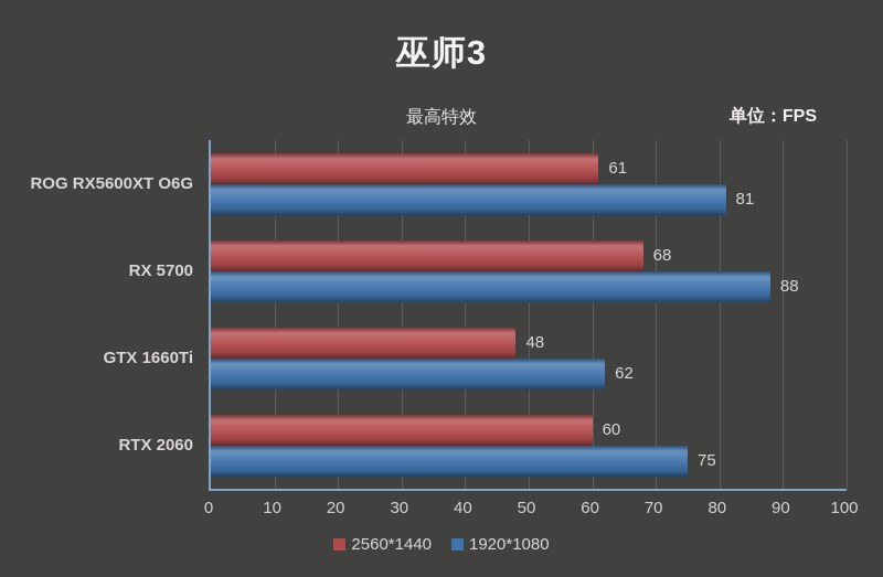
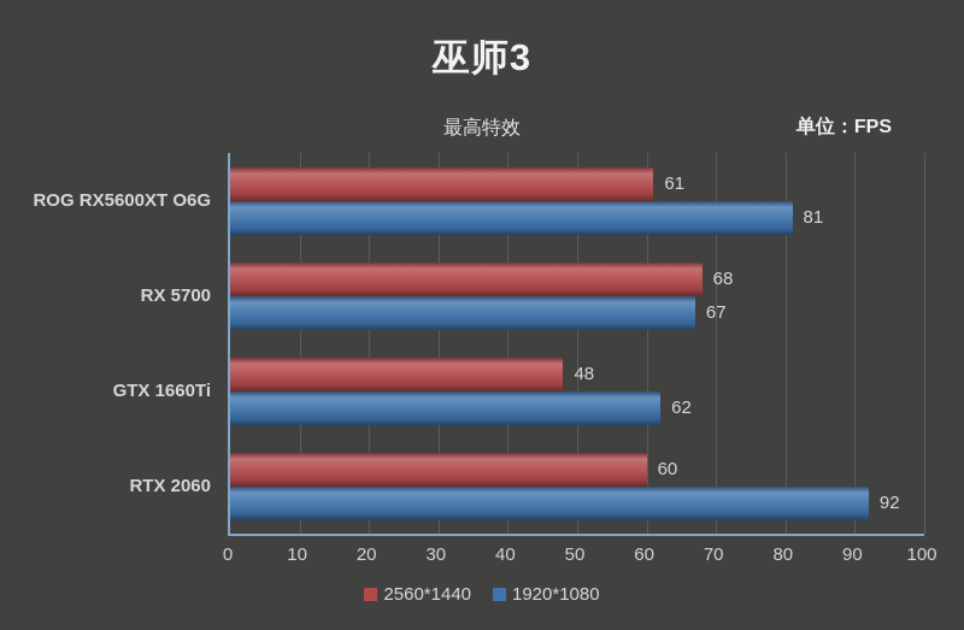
1920*1080/RX 5700: 88 -> 67
1920*1080/RTX 2060: 75 -> 92
